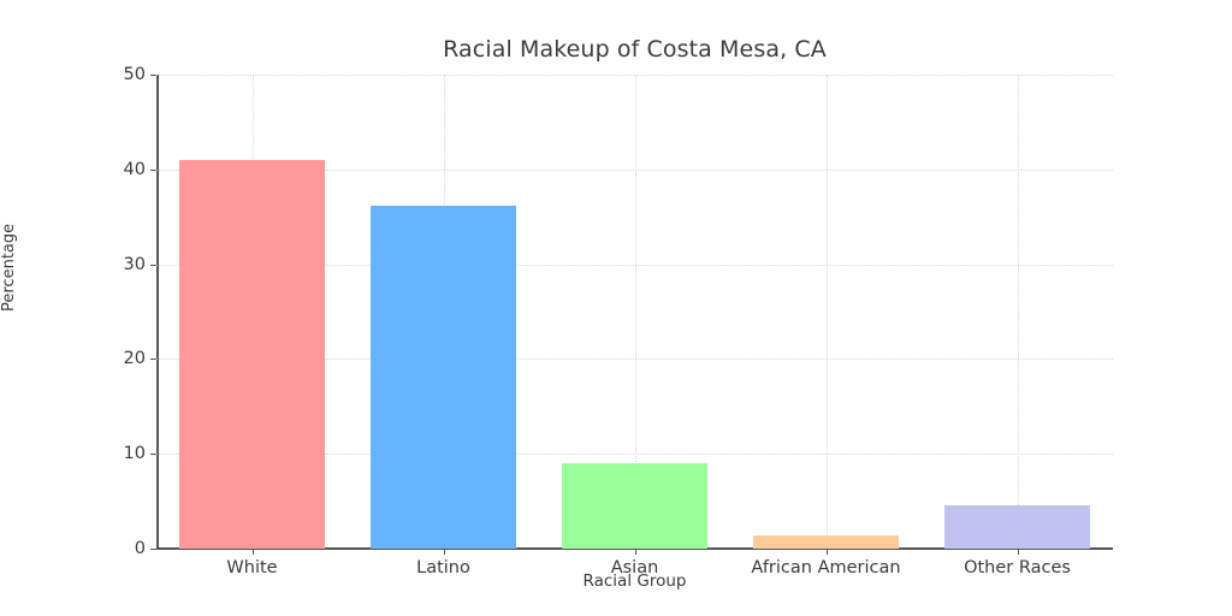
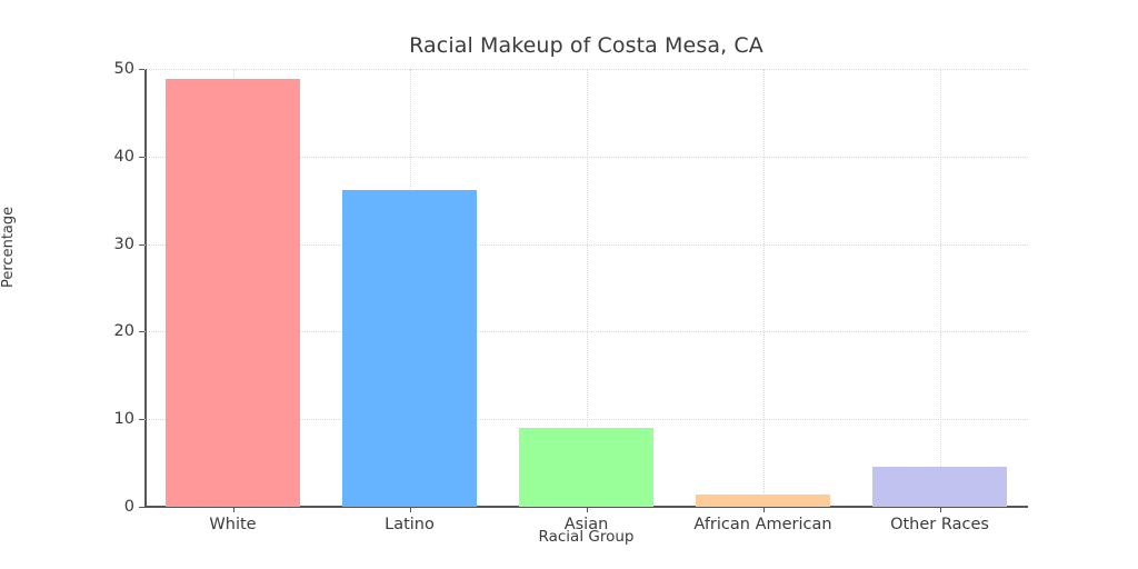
White: 41 -> 49
